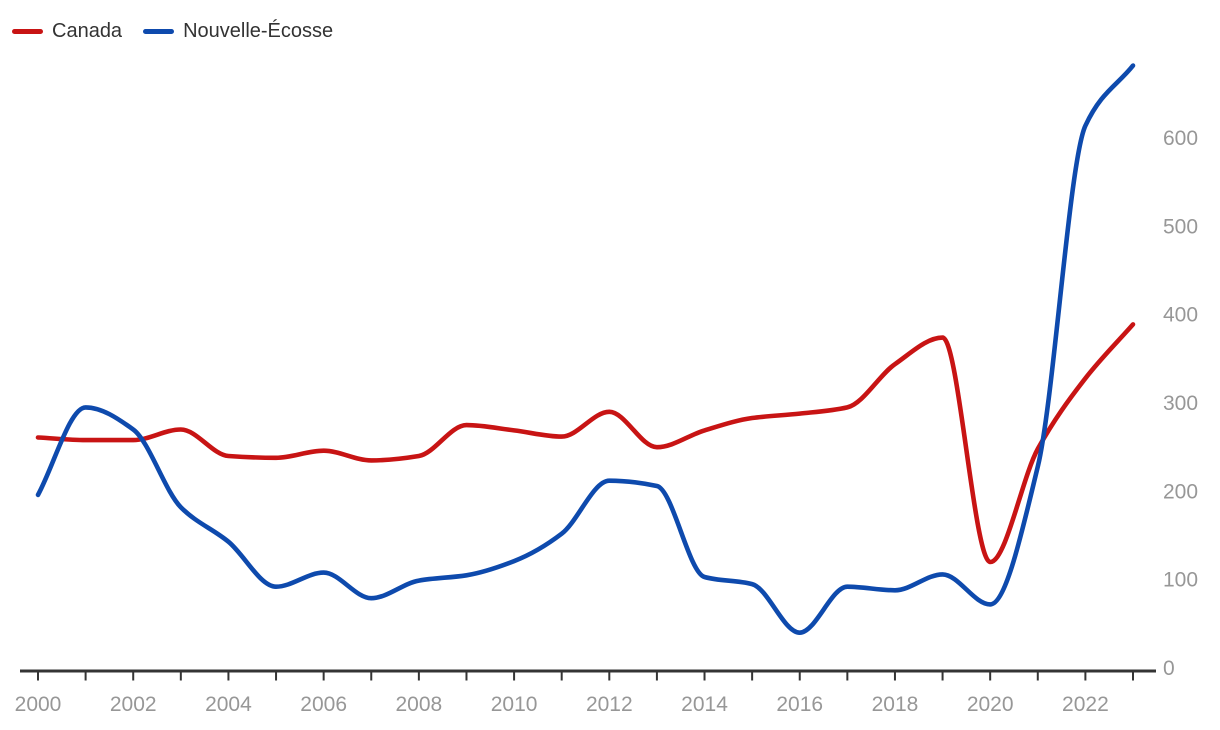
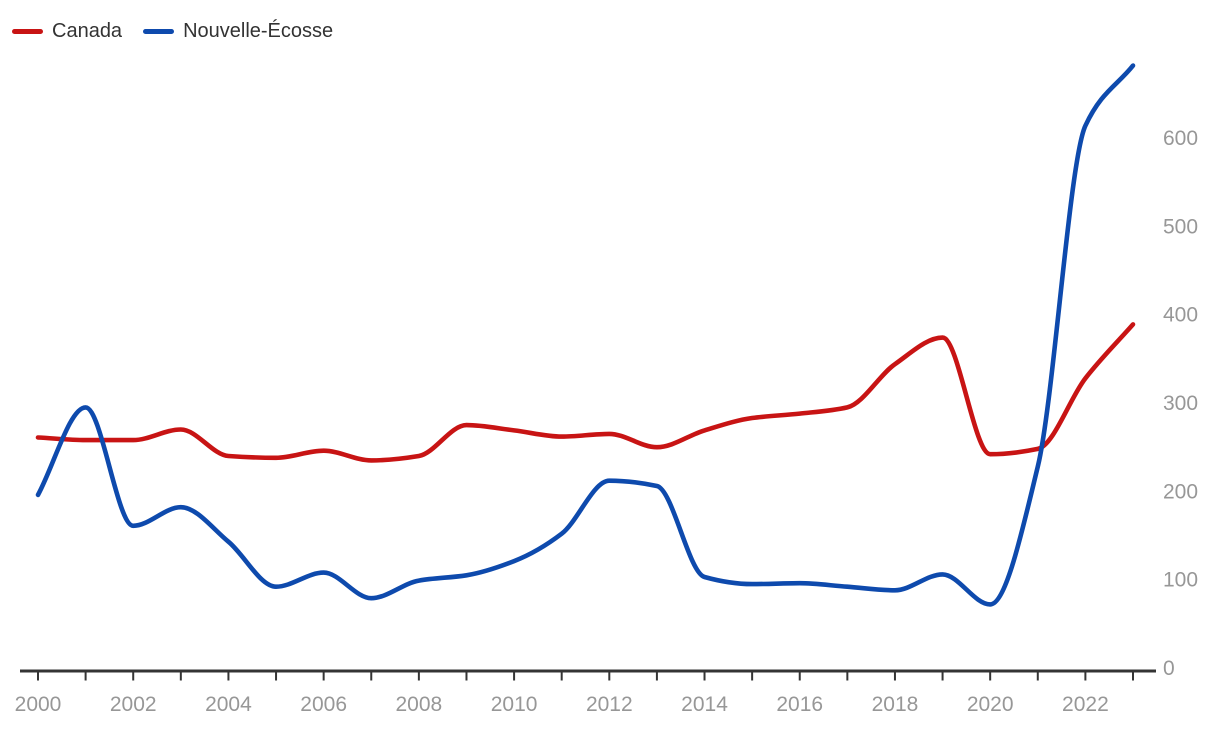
Nouvelle-Écosse/2002: 270 -> 160
Canada/2012: 290 -> 260
Nouvelle-Écosse/2016: 40 -> 100
Canada/2020: 120 -> 240
